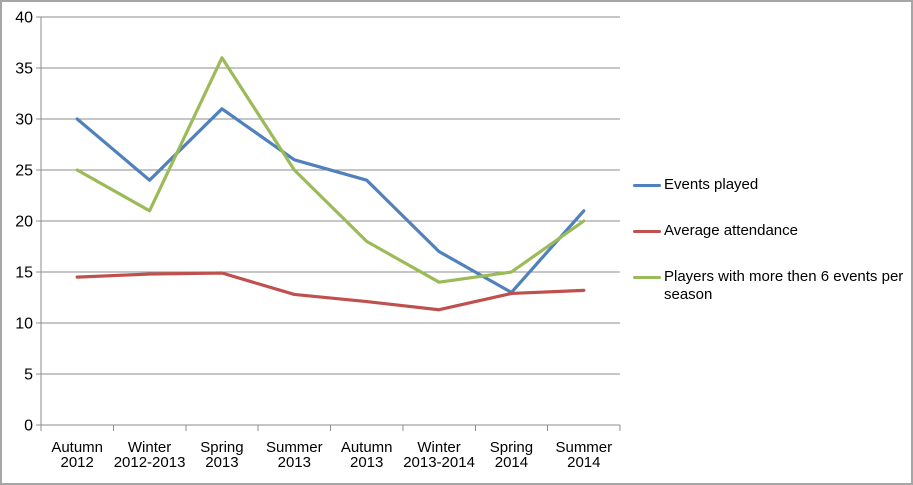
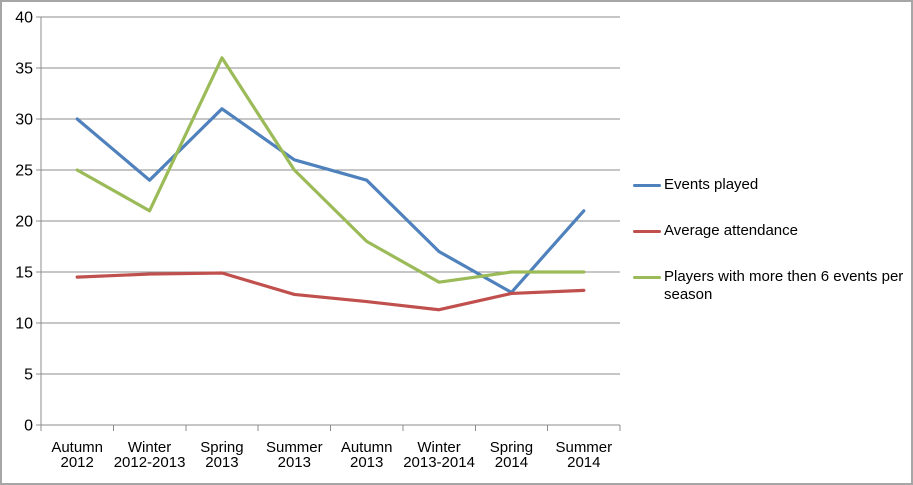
Players with more then 6 events per season/Summer 2014: 20 -> 15
